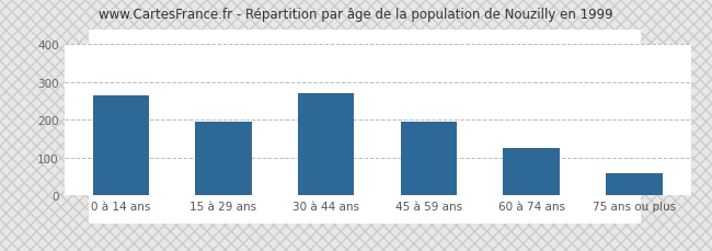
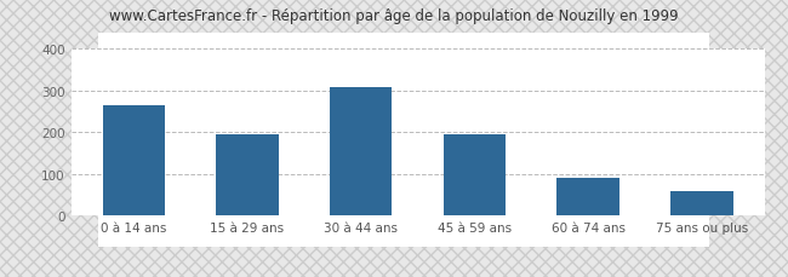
30 à 44 ans: 270 -> 308
60 à 74 ans: 125 -> 90
